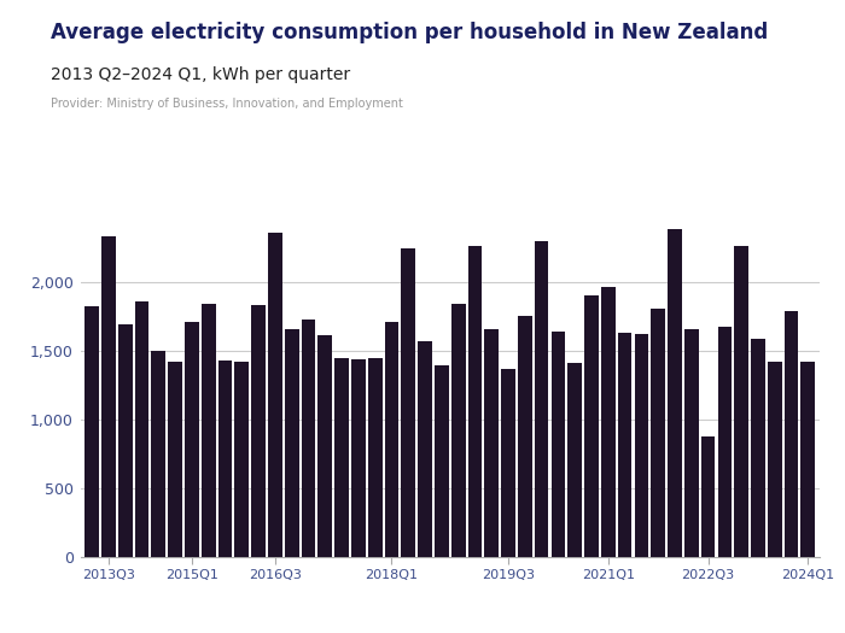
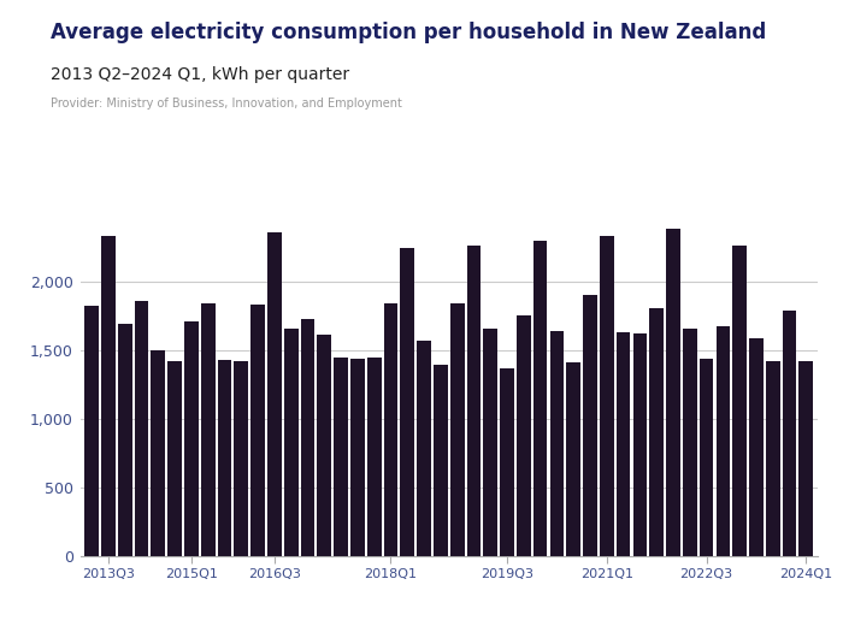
2018Q1: 1,710 -> 1,840
2021Q1: 1,960 -> 2,330
2022Q3: 880 -> 1,440
